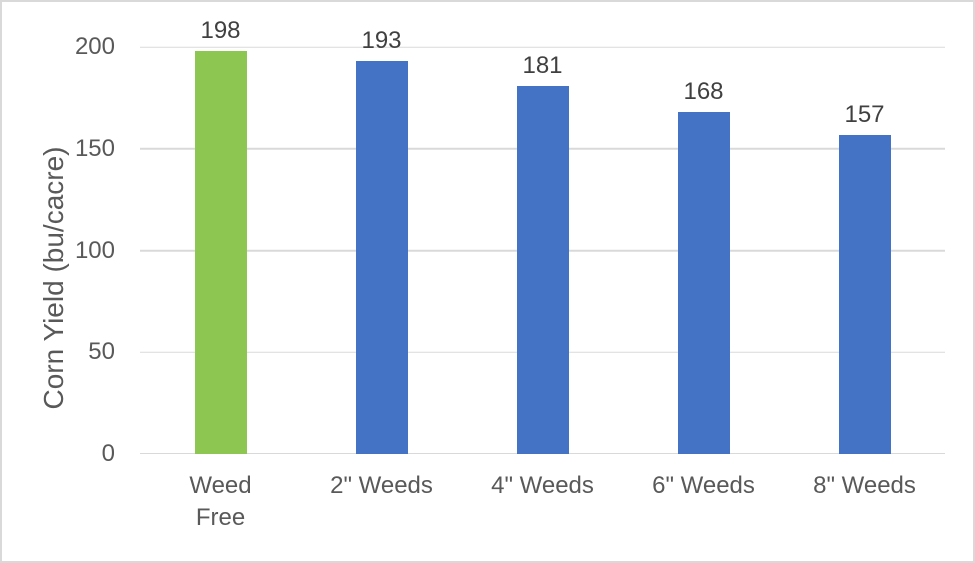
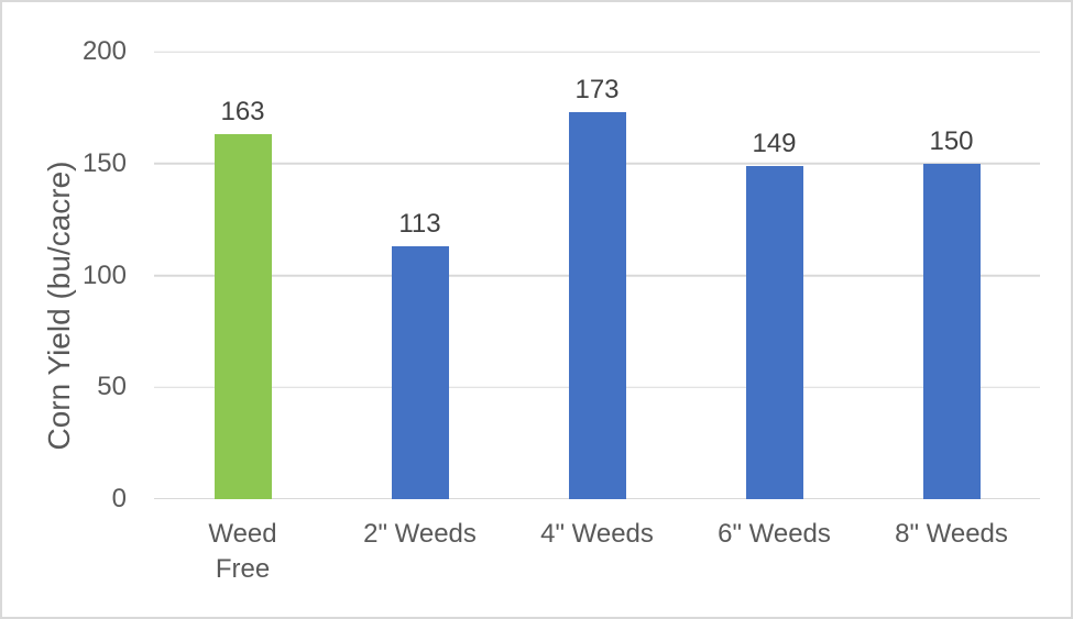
Weed Free: 198 -> 163
2" Weeds: 193 -> 113
4" Weeds: 181 -> 173
6" Weeds: 168 -> 149
8" Weeds: 157 -> 150
